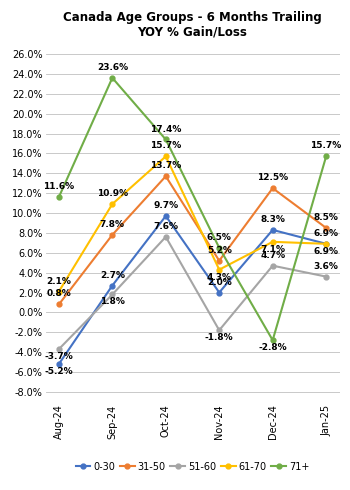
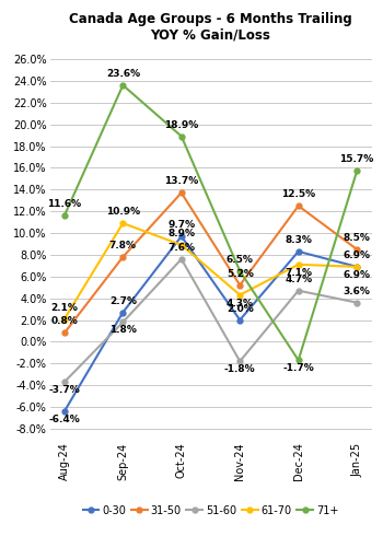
0-30/Aug-24: -5.2% -> -6.4%
61-70/Oct-24: 15.7% -> 8.9%
71+/Oct-24: 17.4% -> 18.9%
71+/Dec-24: -2.8% -> -1.7%
